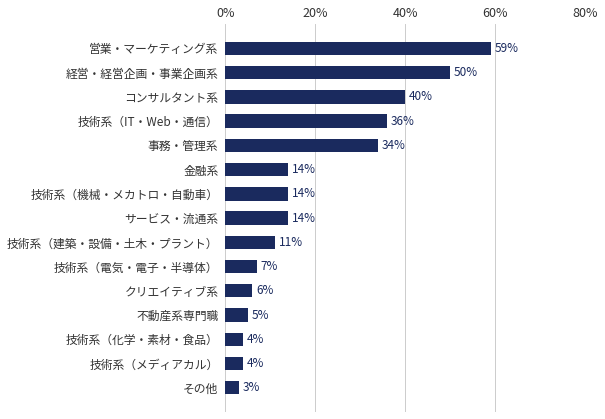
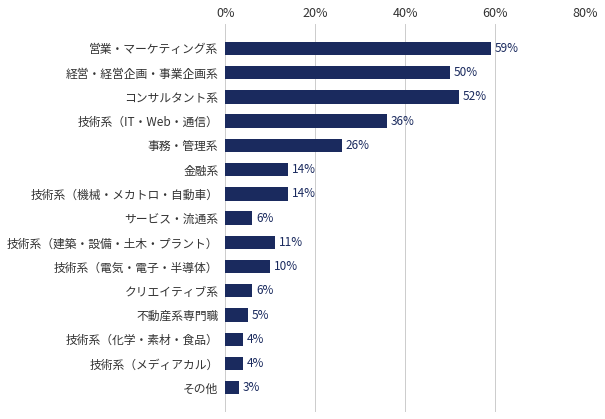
コンサルタント系: 40% -> 52%
事務・管理系: 34% -> 26%
サービス・流通系: 14% -> 6%
技術系（電気・電子・半導体）: 7% -> 10%
